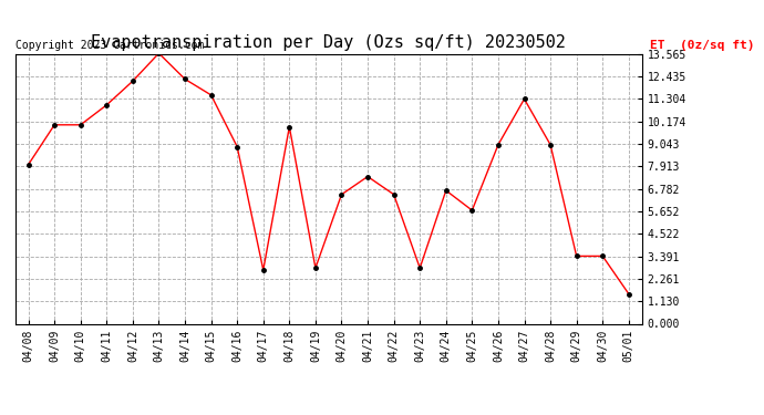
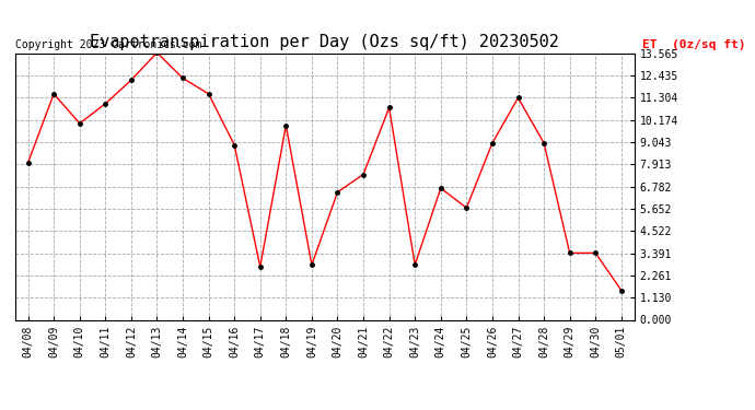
04/09: 10.0 -> 11.5
04/22: 6.5 -> 10.8
